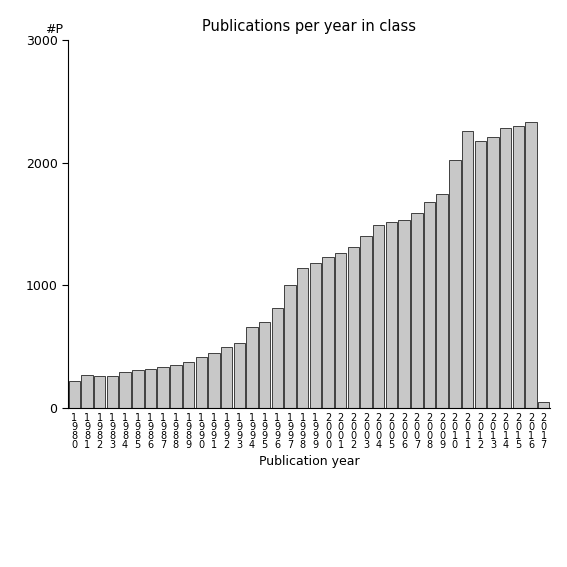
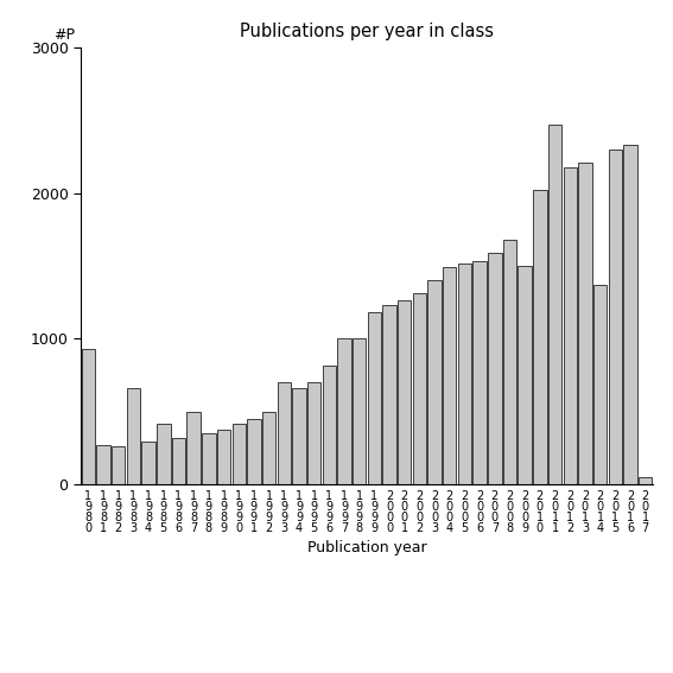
1 9 8 0: 220 -> 930
1 9 8 3: 260 -> 660
1 9 8 5: 320 -> 420
1 9 8 7: 340 -> 500
1 9 9 3: 530 -> 700
1 9 9 8: 1140 -> 1000
2 0 0 9: 1740 -> 1500
2 0 1 1: 2260 -> 2470
2 0 1 4: 2280 -> 1370
